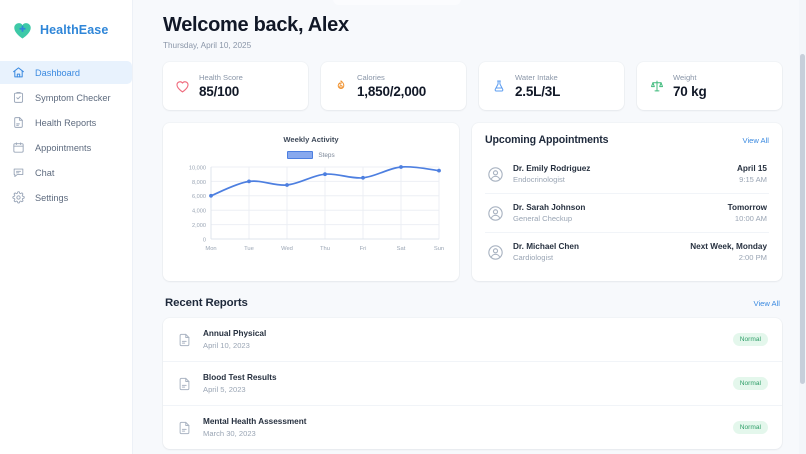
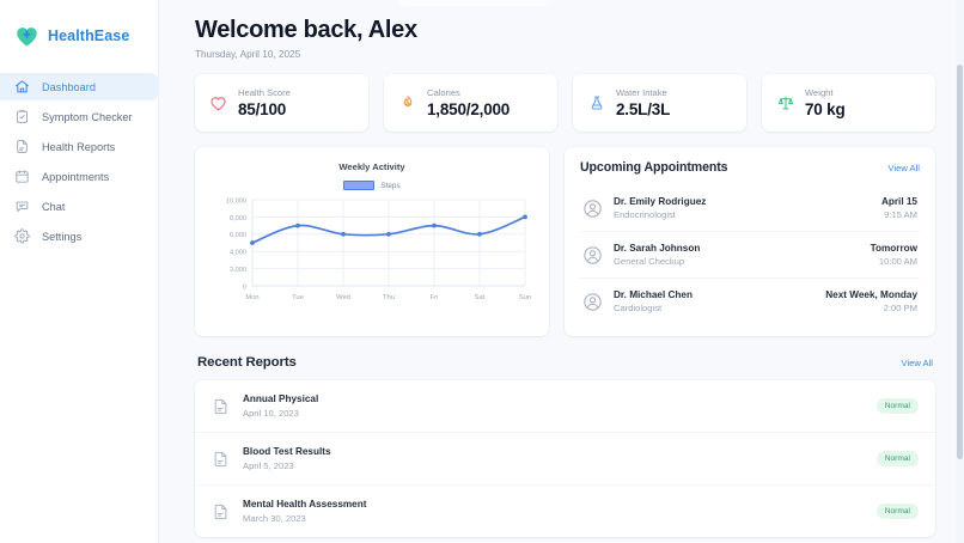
Mon: 6000 -> 5000
Tue: 8000 -> 7000
Wed: 8000 -> 6000
Thu: 9000 -> 6000
Fri: 8000 -> 7000
Sat: 10000 -> 6000
Sun: 10000 -> 8000
